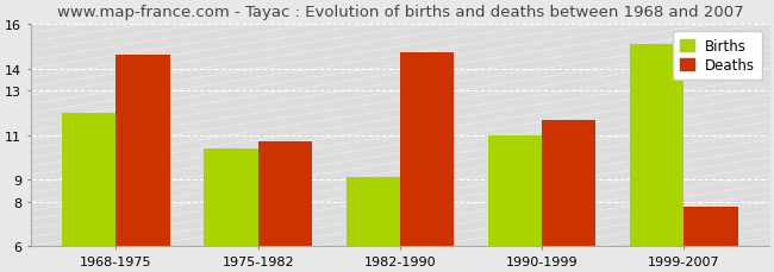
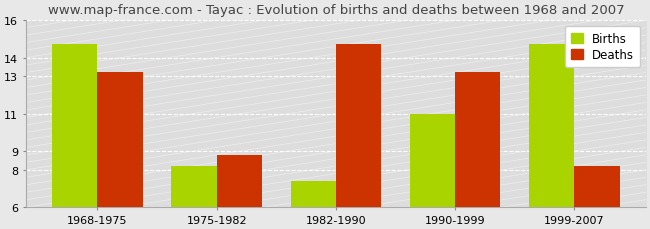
Births/1968-1975: 12.0 -> 14.7
Deaths/1968-1975: 14.6 -> 13.2
Births/1975-1982: 10.4 -> 8.2
Deaths/1975-1982: 10.7 -> 8.8
Births/1982-1990: 9.1 -> 7.4
Deaths/1990-1999: 11.7 -> 13.2
Births/1999-2007: 15.1 -> 14.7
Deaths/1999-2007: 7.8 -> 8.2
